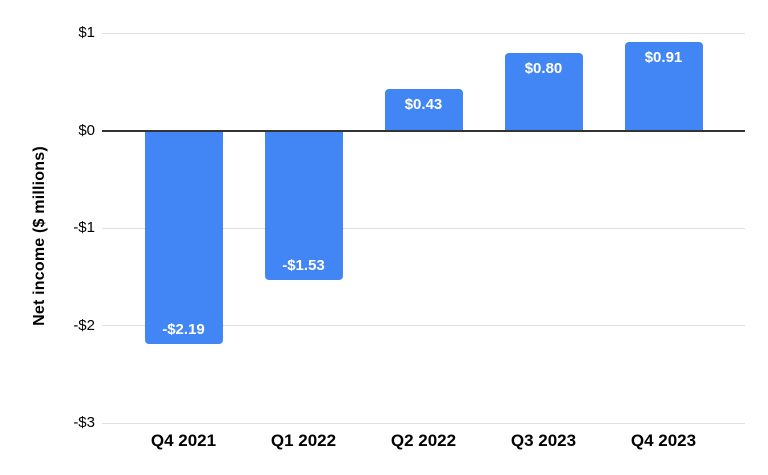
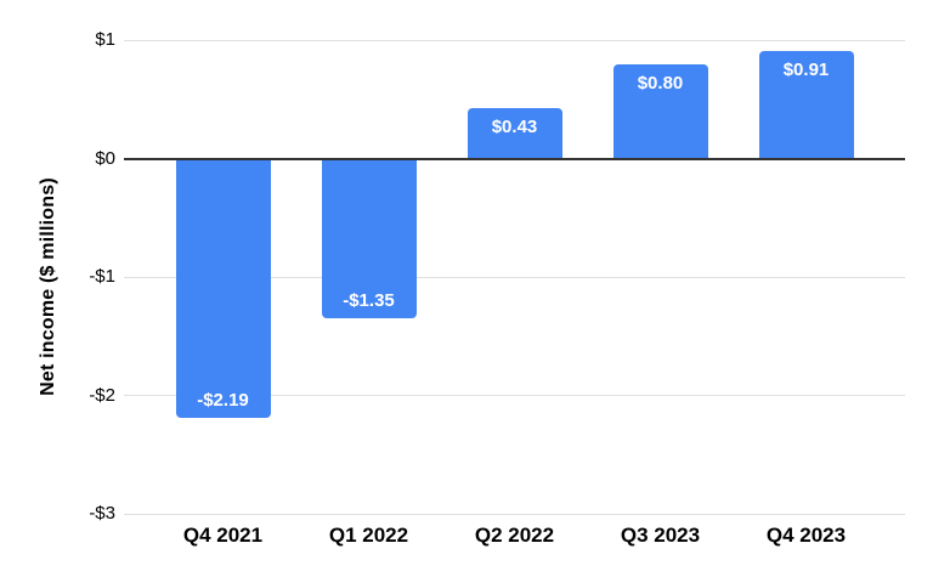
Q1 2022: -$1.53 -> -$1.35
